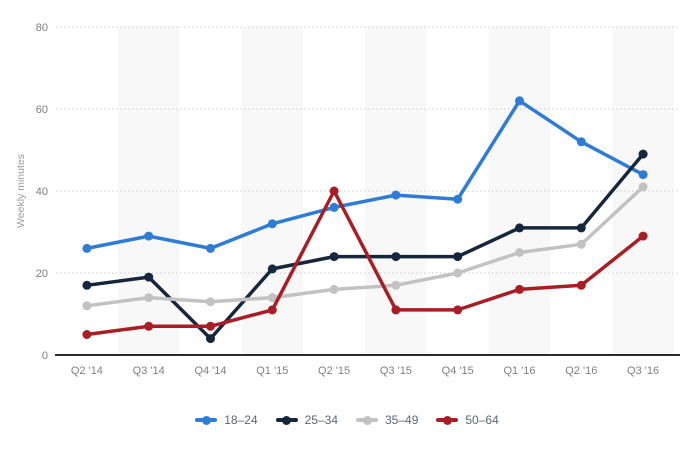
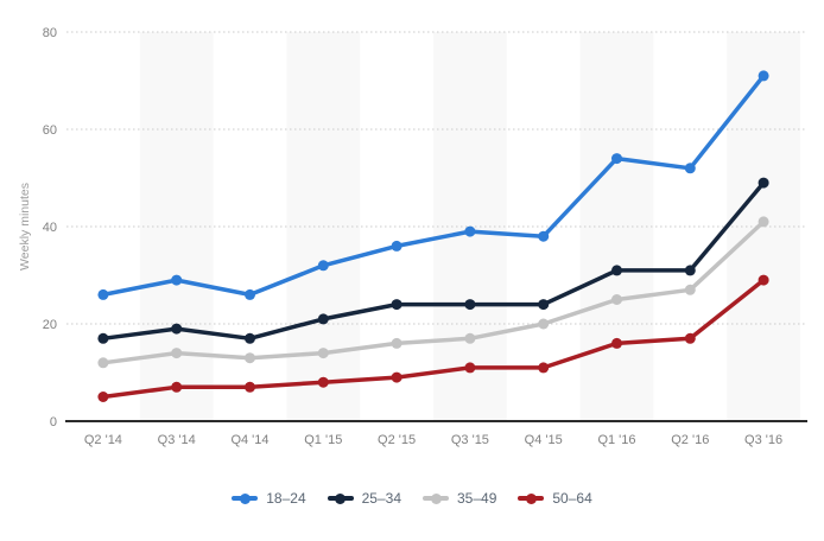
25–34/Q4 '14: 4 -> 17
50–64/Q1 '15: 11 -> 8
50–64/Q2 '15: 40 -> 9
18–24/Q1 '16: 62 -> 54
18–24/Q3 '16: 44 -> 71
